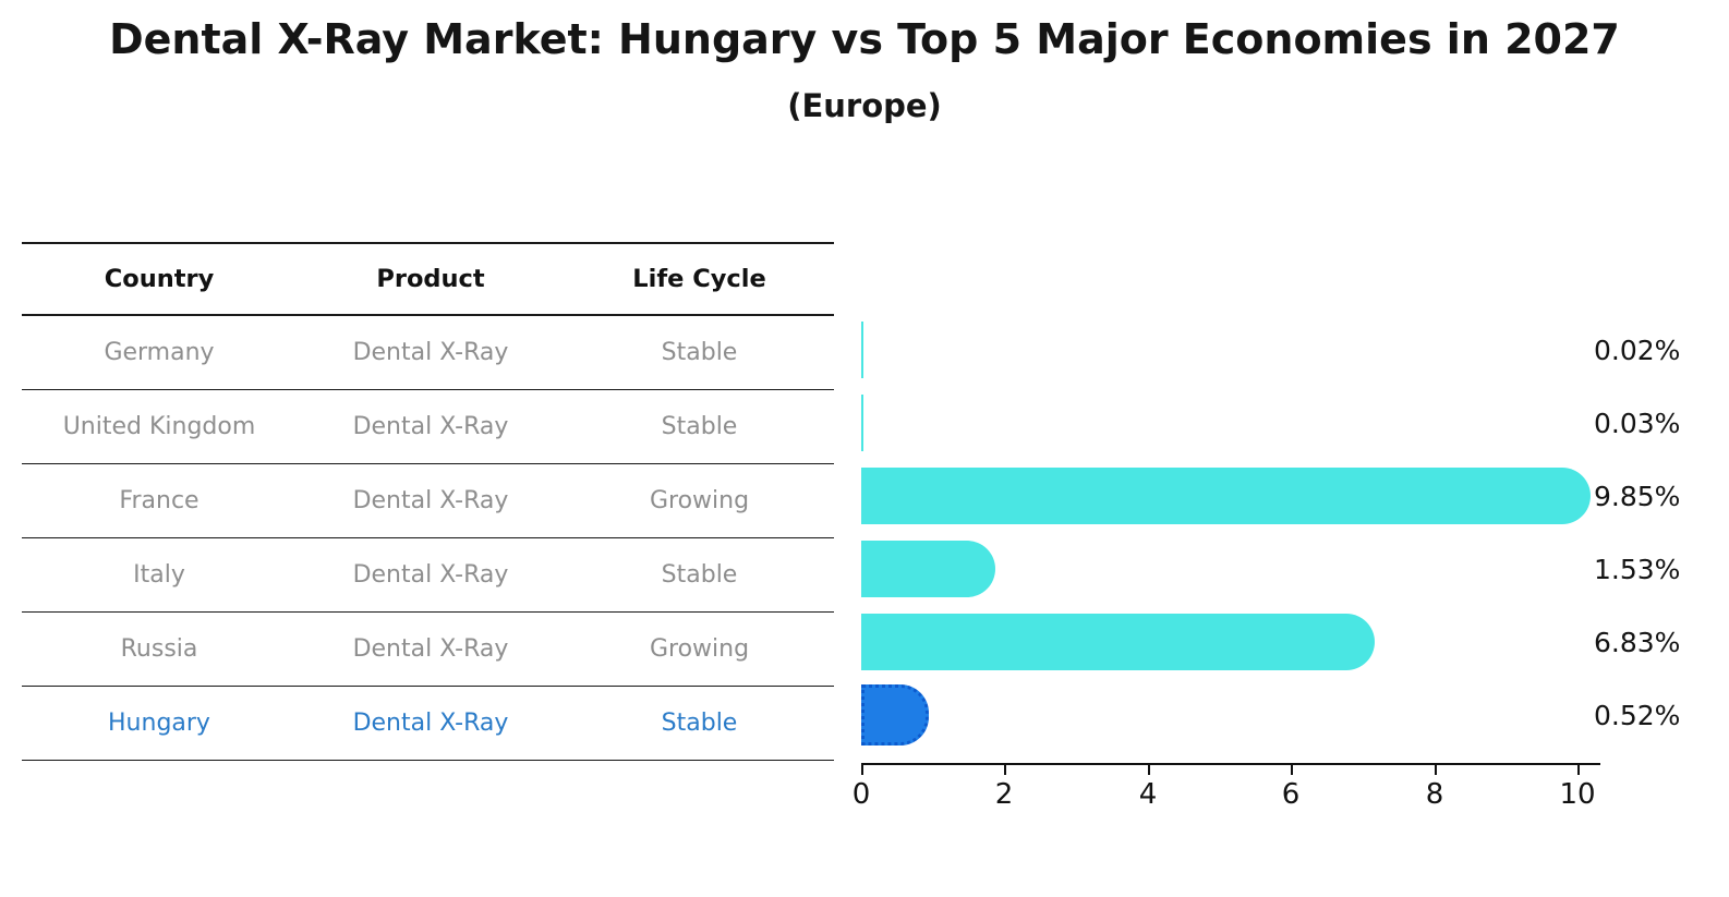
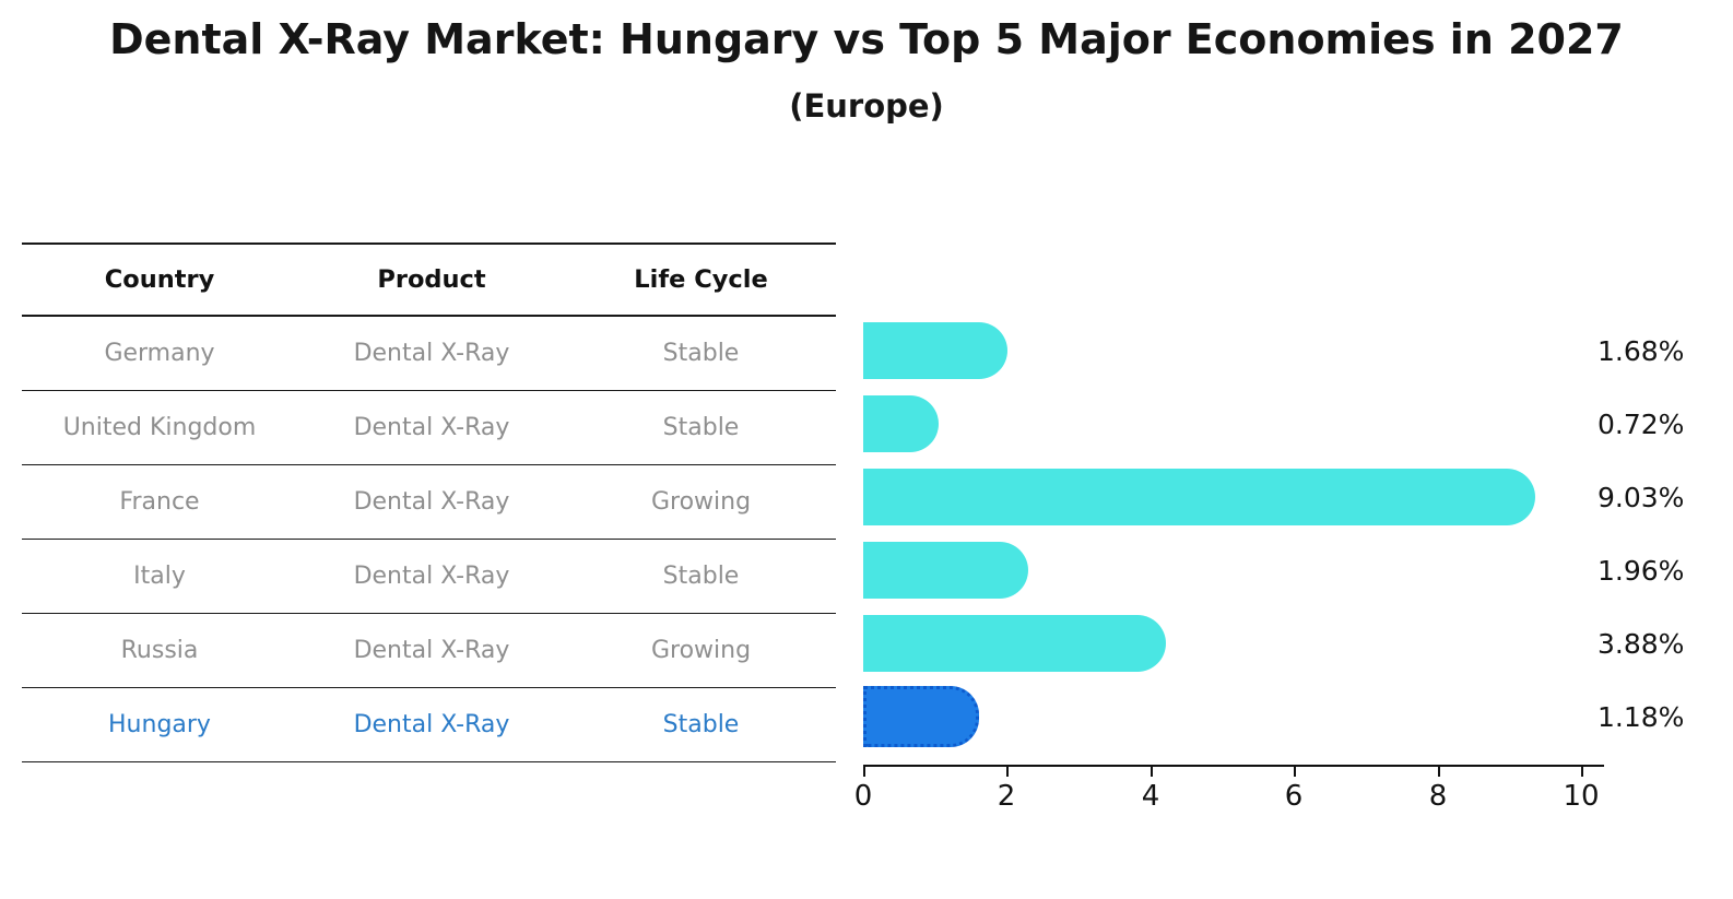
Germany: 0.02% -> 1.68%
United Kingdom: 0.03% -> 0.72%
France: 9.85% -> 9.03%
Italy: 1.53% -> 1.96%
Russia: 6.83% -> 3.88%
Hungary: 0.52% -> 1.18%
